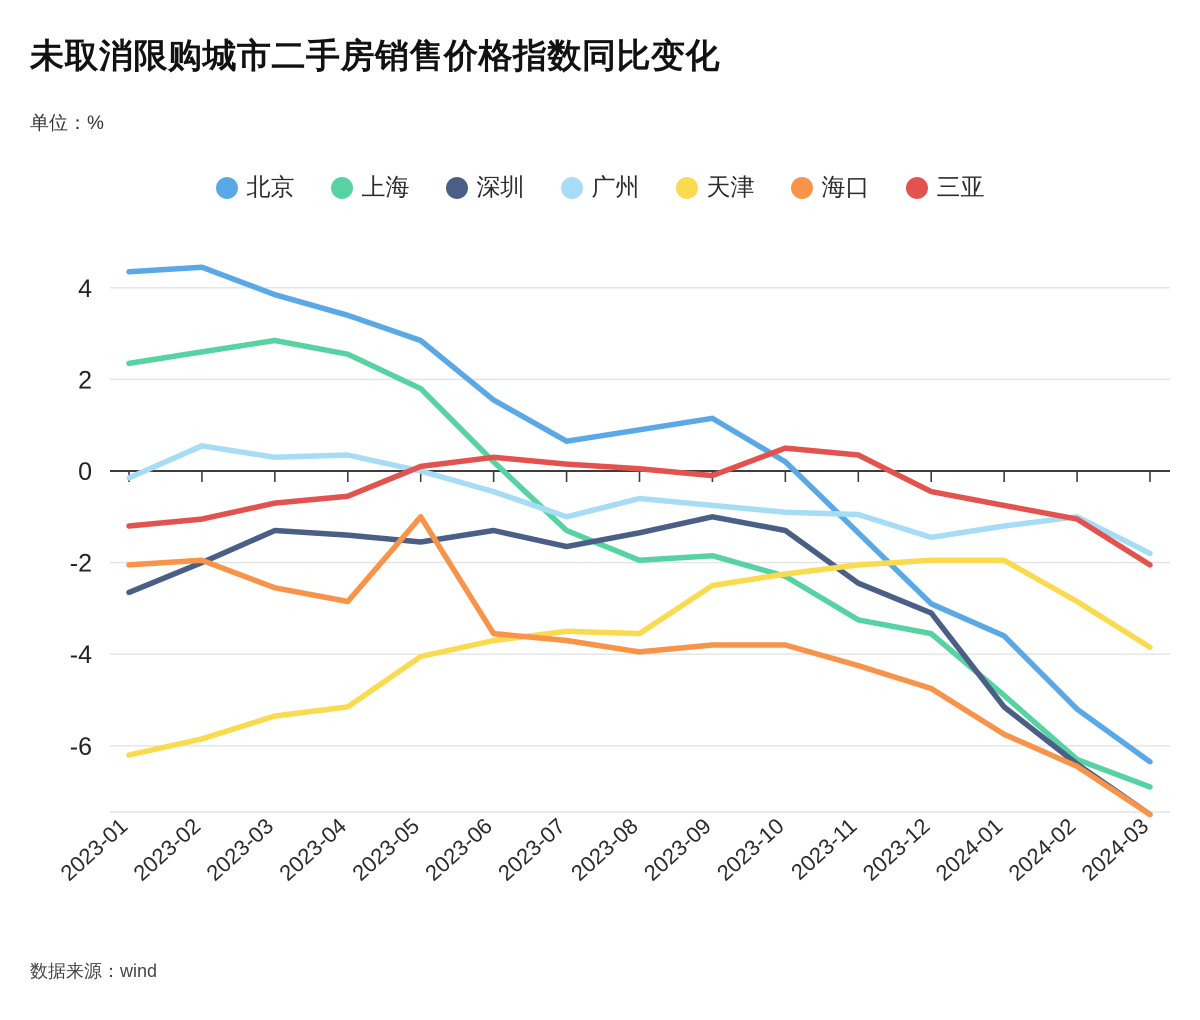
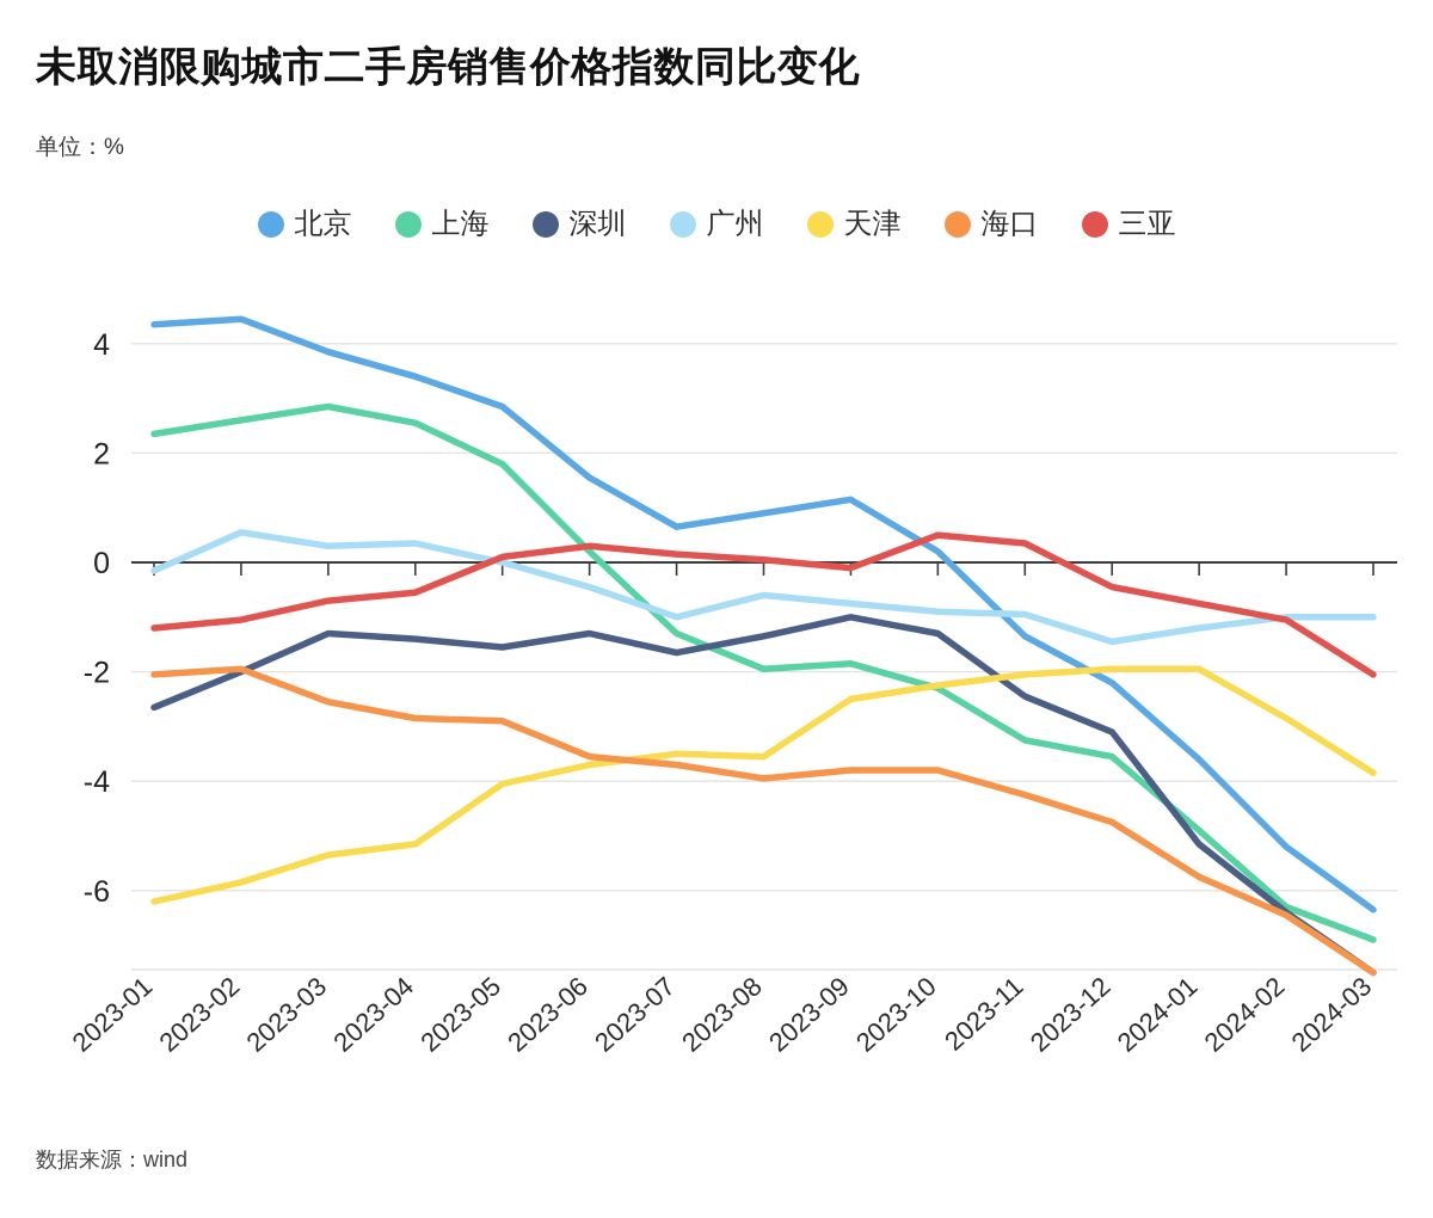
海口/2023-05: -1.0 -> -2.9
北京/2023-12: -2.9 -> -2.2
广州/2024-03: -1.8 -> -1.0
